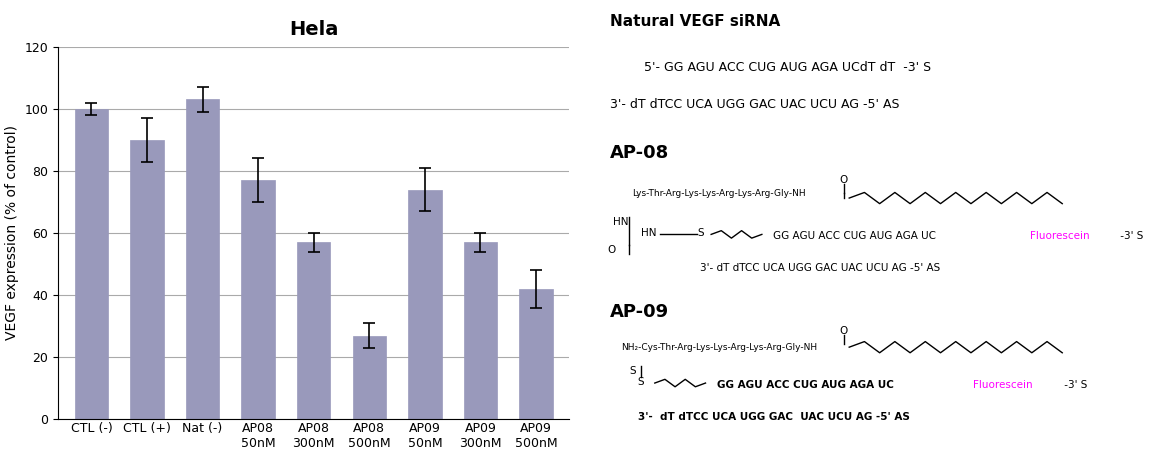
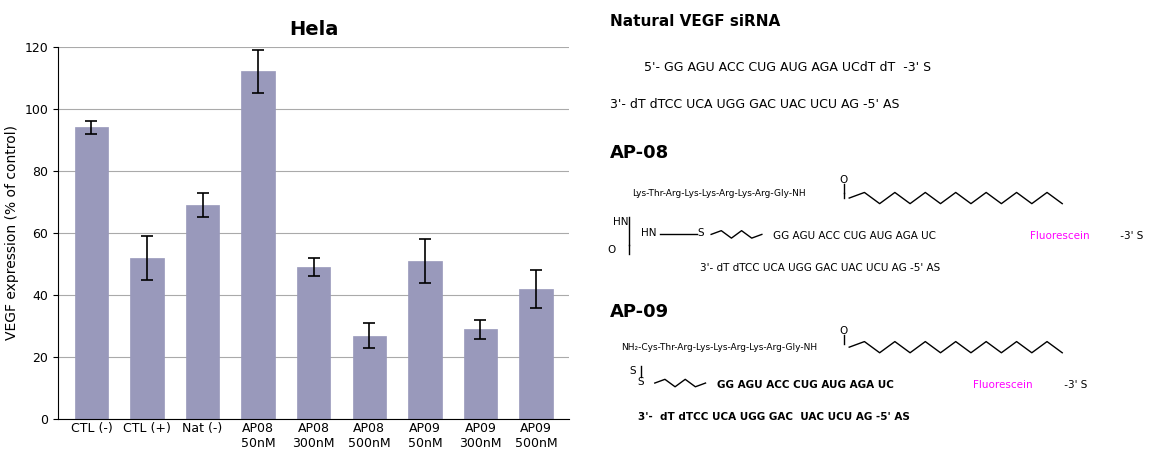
Hela/CTL (-): 100 -> 94
Hela/CTL (+): 90 -> 52
Hela/Nat (-): 103 -> 69
Hela/AP08 50nM: 77 -> 112
Hela/AP08 300nM: 57 -> 49
Hela/AP09 50nM: 74 -> 51
Hela/AP09 300nM: 57 -> 29
